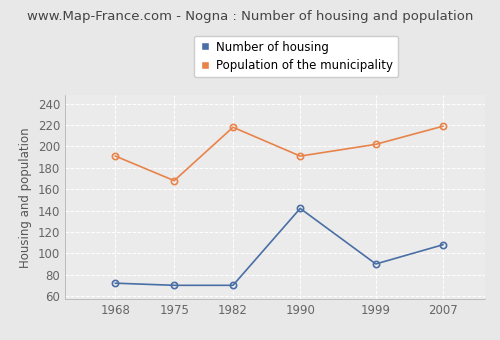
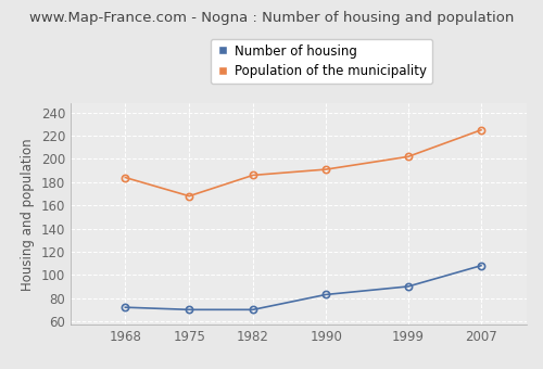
Population of the municipality/1968: 191 -> 184
Population of the municipality/1982: 218 -> 186
Number of housing/1990: 142 -> 83
Population of the municipality/2007: 219 -> 225
